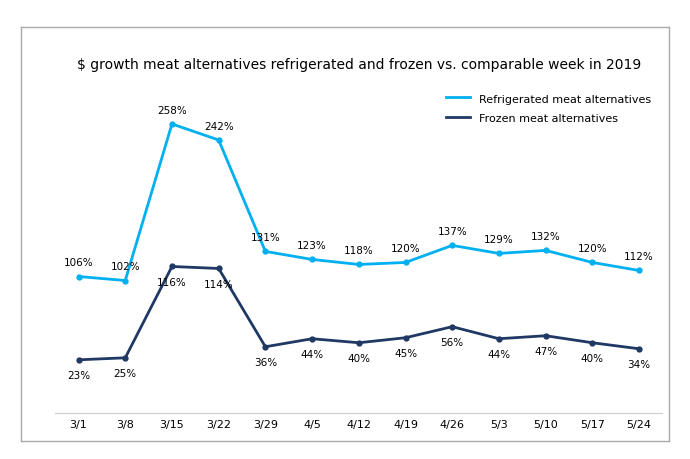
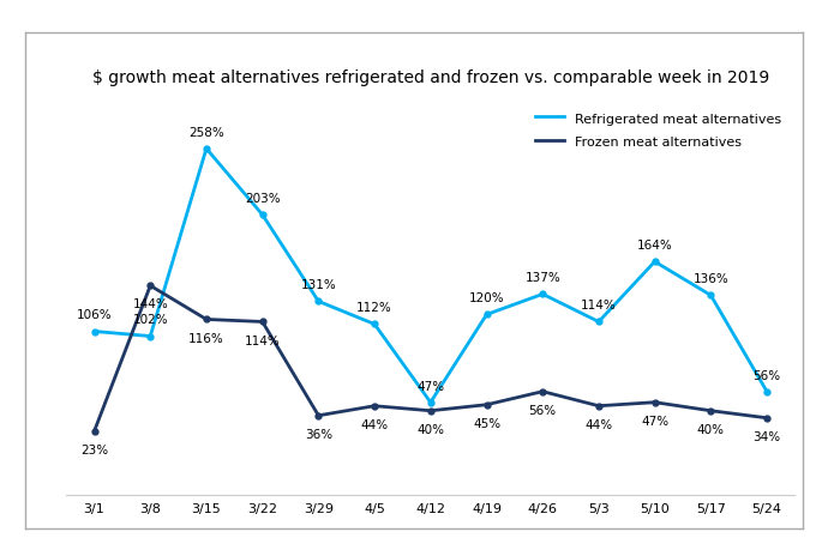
Frozen meat alternatives/3/8: 25% -> 144%
Refrigerated meat alternatives/3/22: 242% -> 203%
Refrigerated meat alternatives/4/5: 123% -> 112%
Refrigerated meat alternatives/4/12: 118% -> 47%
Refrigerated meat alternatives/5/3: 129% -> 114%
Refrigerated meat alternatives/5/10: 132% -> 164%
Refrigerated meat alternatives/5/17: 120% -> 136%
Refrigerated meat alternatives/5/24: 112% -> 56%
